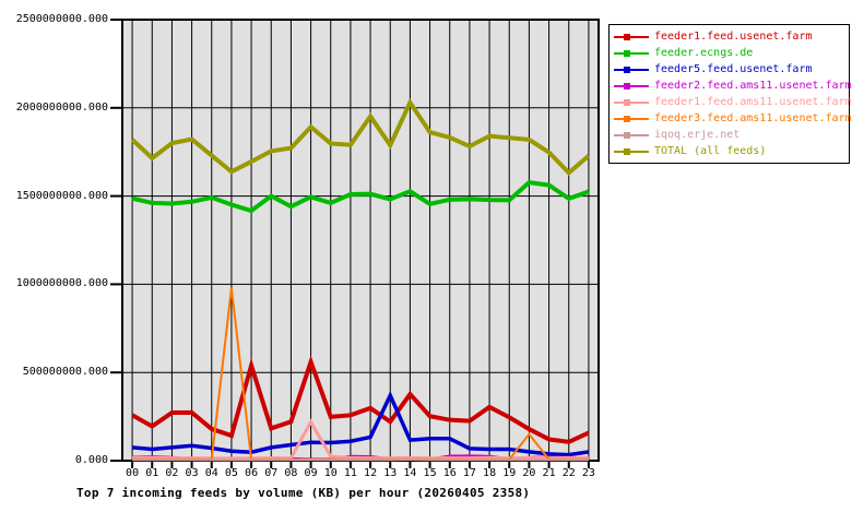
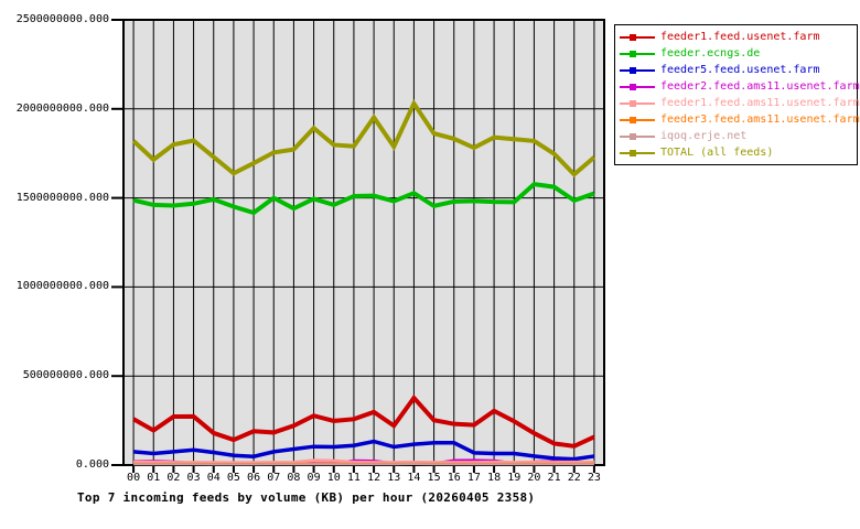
feeder3.feed.ams11.usenet.farm/05: 980000000 -> 10000000
feeder1.feed.usenet.farm/06: 540000000 -> 190000000
feeder1.feed.usenet.farm/09: 560000000 -> 280000000
feeder1.feed.ams11.usenet.farm/09: 220000000 -> 30000000
feeder5.feed.usenet.farm/13: 370000000 -> 100000000
feeder3.feed.ams11.usenet.farm/20: 150000000 -> 10000000
